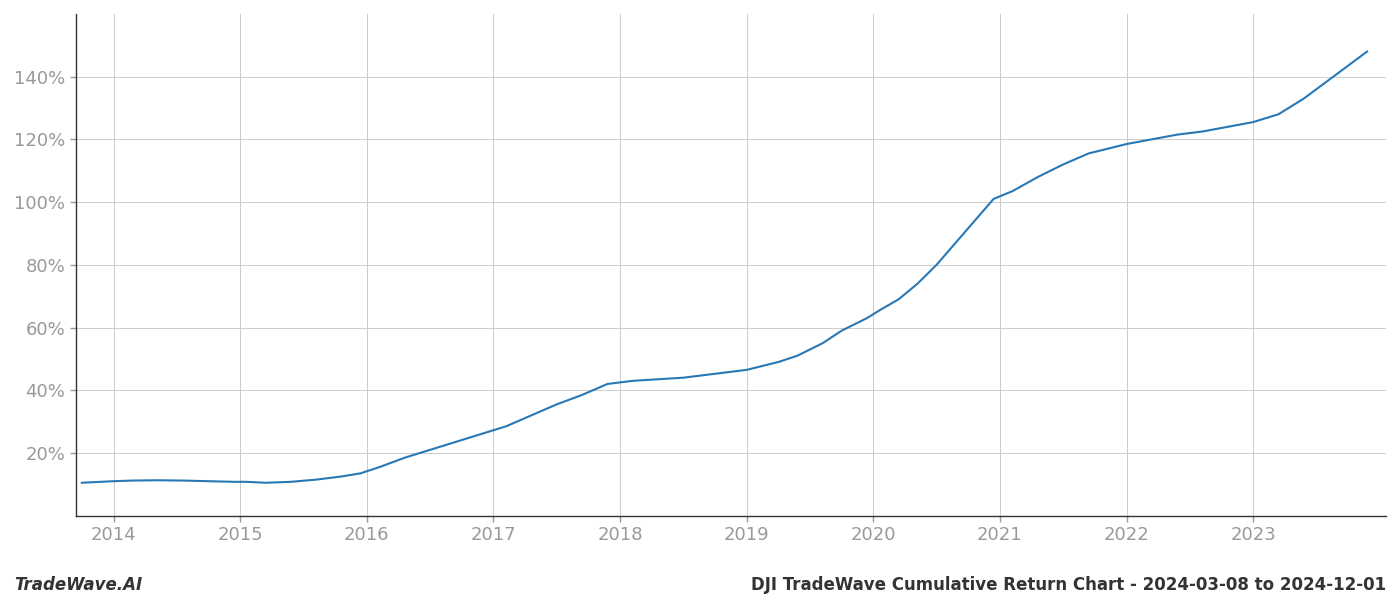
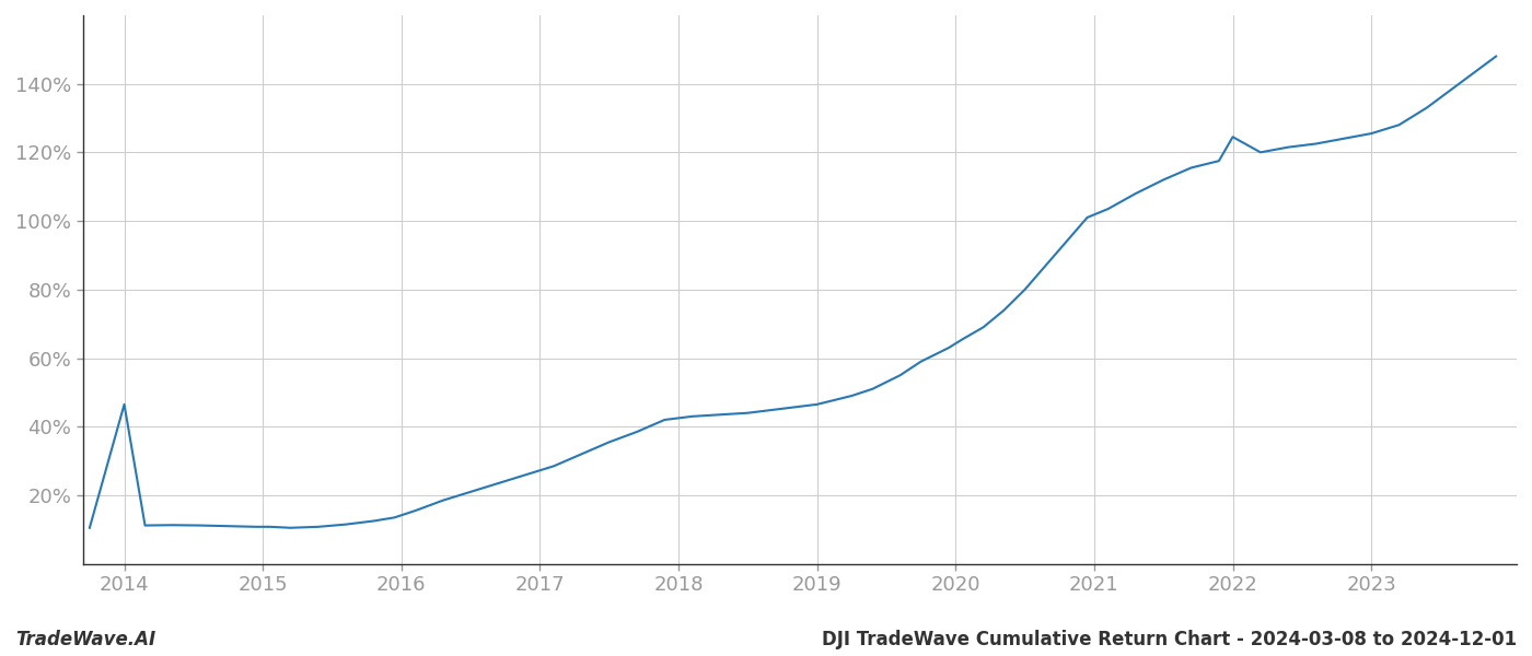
2014: 11.0% -> 46.5%
2022: 118.5% -> 124.5%
